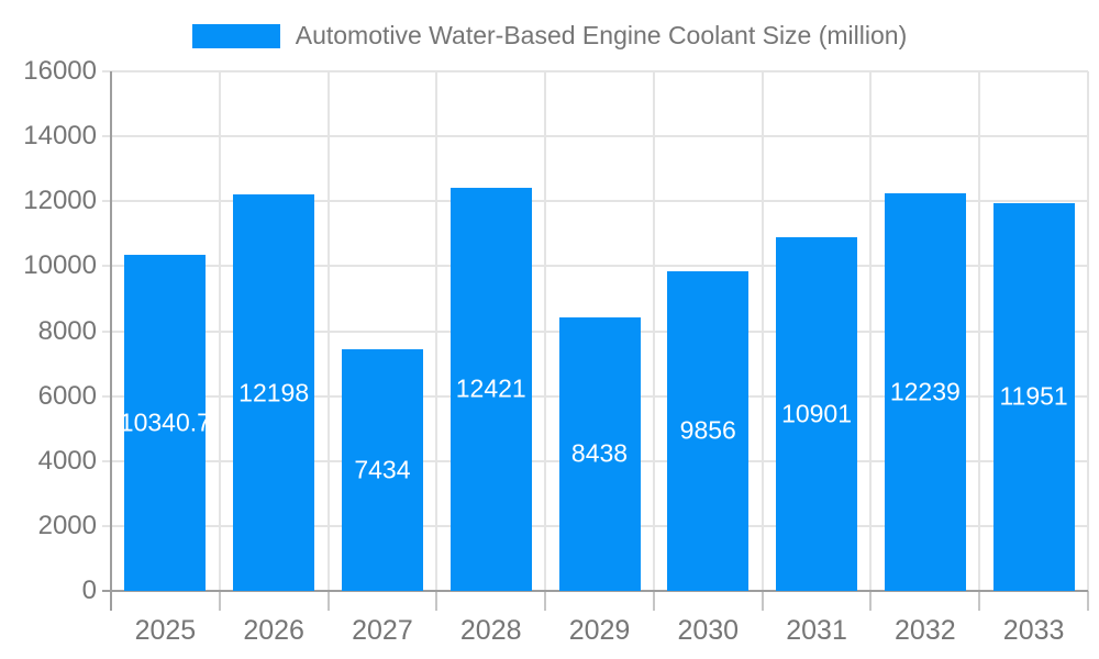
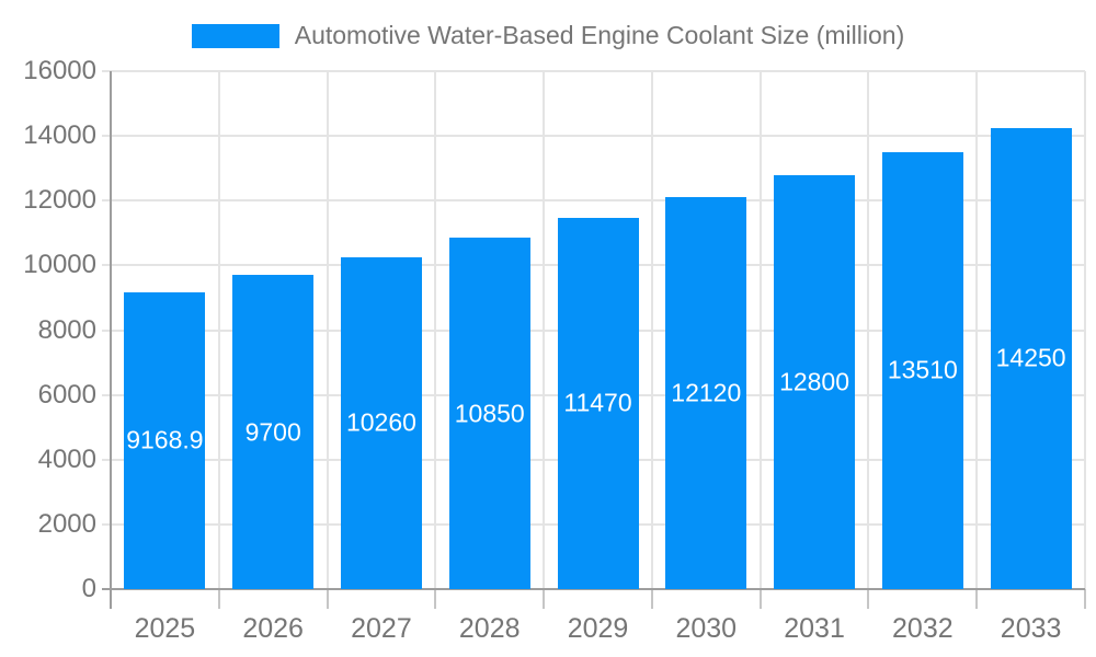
2025: 10340.7 -> 9168.9
2026: 12198 -> 9700
2027: 7434 -> 10260
2028: 12421 -> 10850
2029: 8438 -> 11470
2030: 9856 -> 12120
2031: 10901 -> 12800
2032: 12239 -> 13510
2033: 11951 -> 14250
